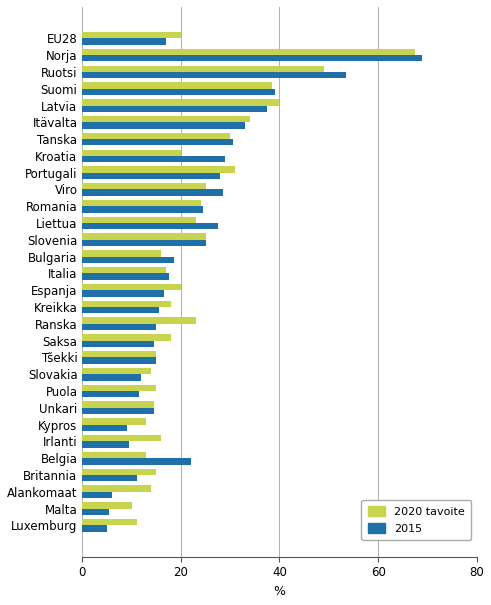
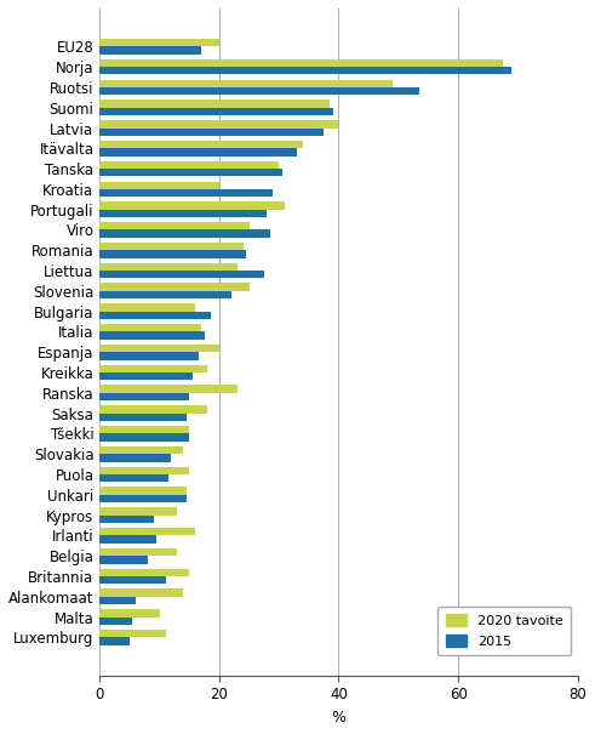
2015/Slovenia: 25.0 -> 22.0
2015/Belgia: 22.0 -> 8.0
